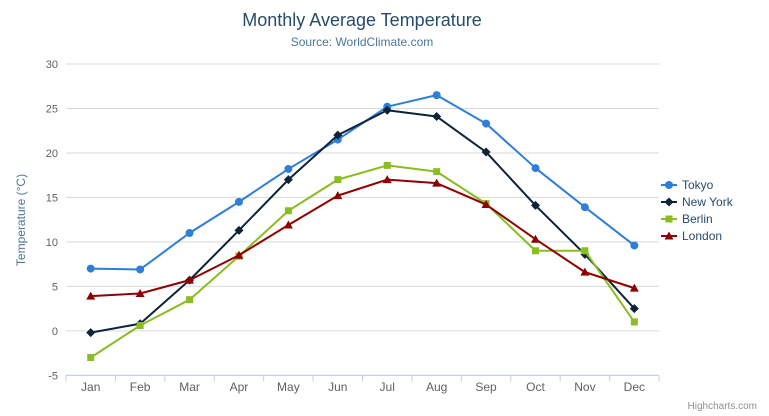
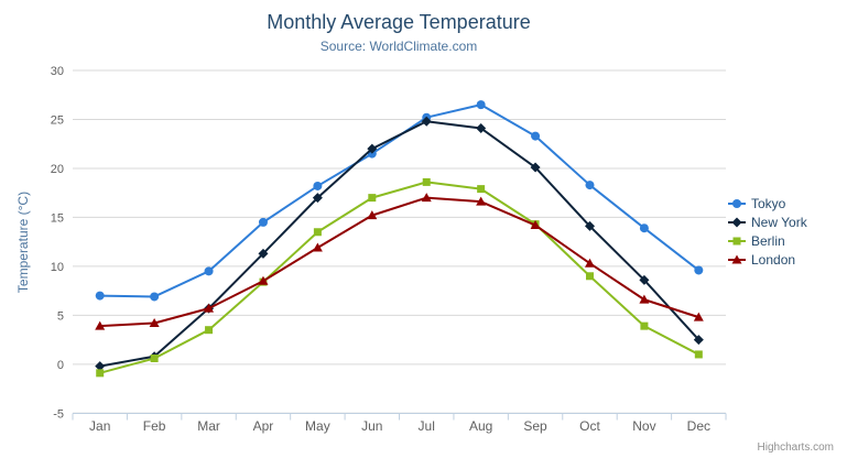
Berlin/Jan: -3 -> -1
Tokyo/Mar: 11 -> 10
Berlin/Nov: 9 -> 4
